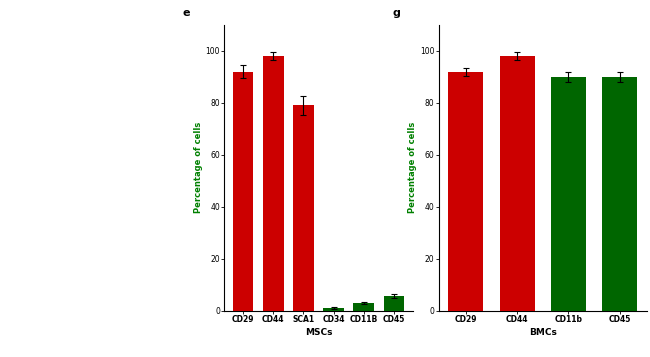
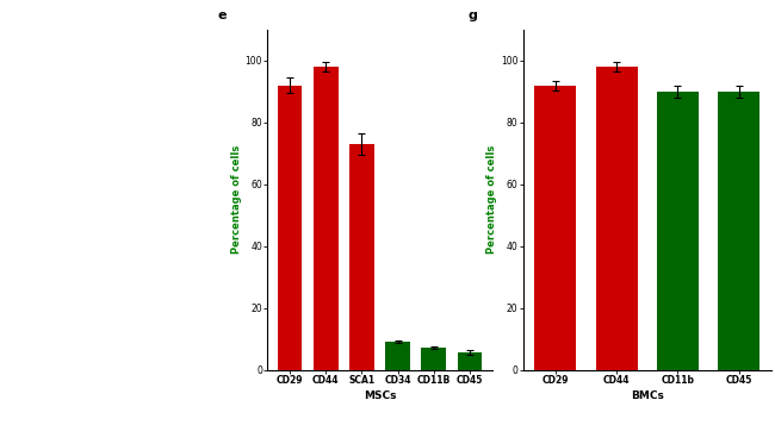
SCA1: 79.0 -> 73.0
CD34: 1.0 -> 9.0
CD11B: 3.0 -> 7.0
